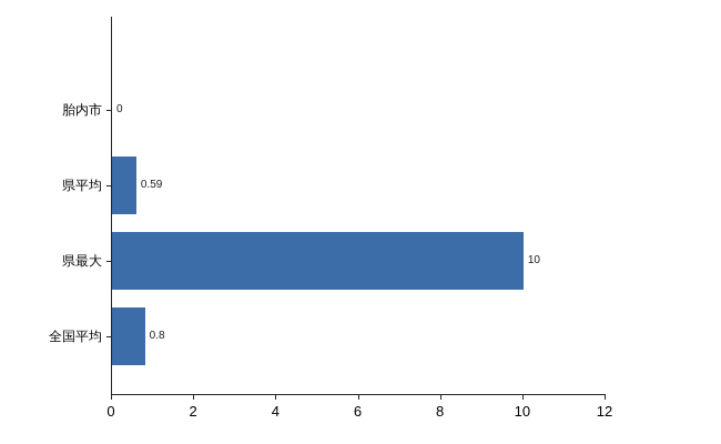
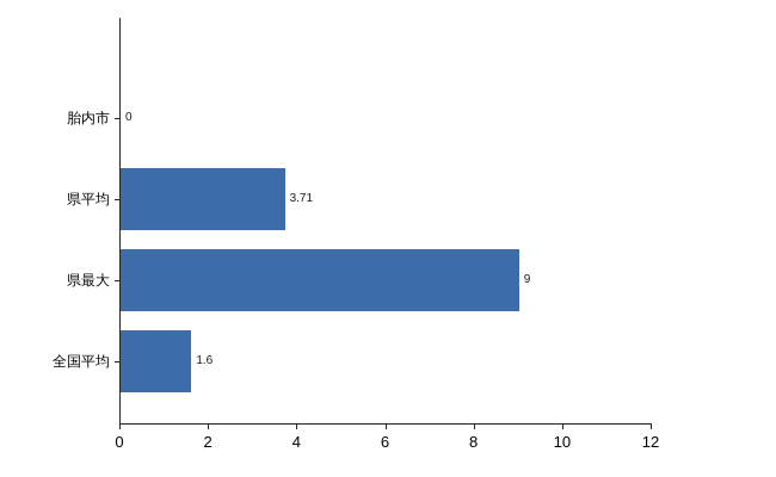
県平均: 0.59 -> 3.71
県最大: 10 -> 9
全国平均: 0.8 -> 1.6
